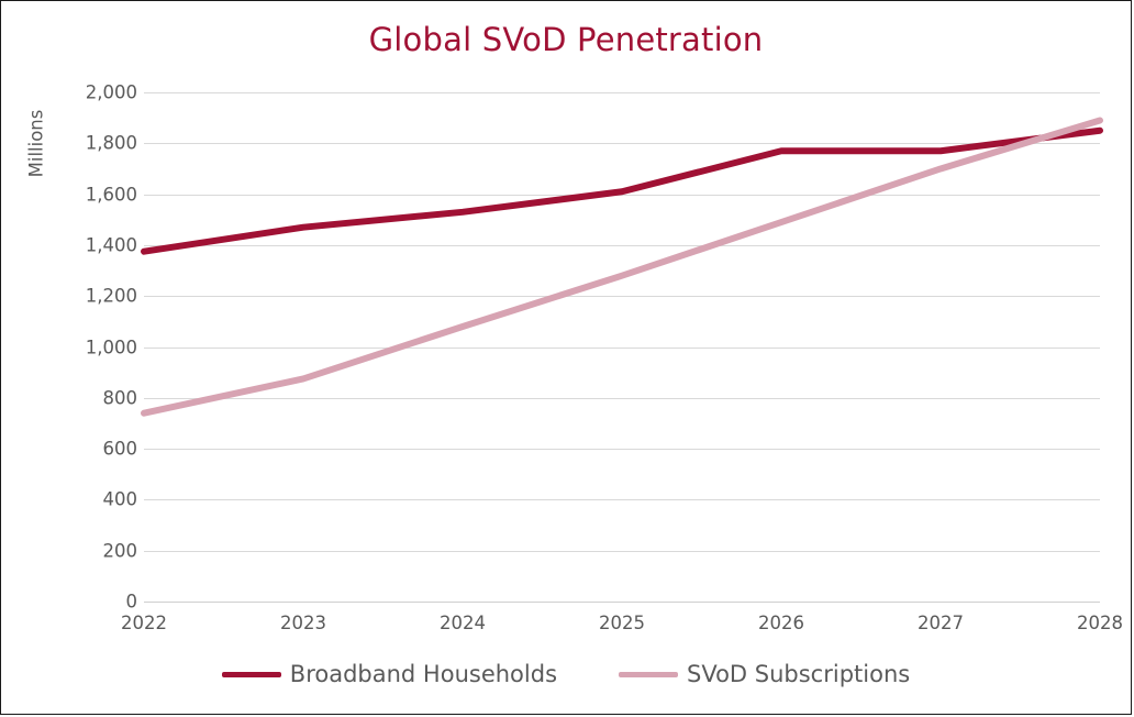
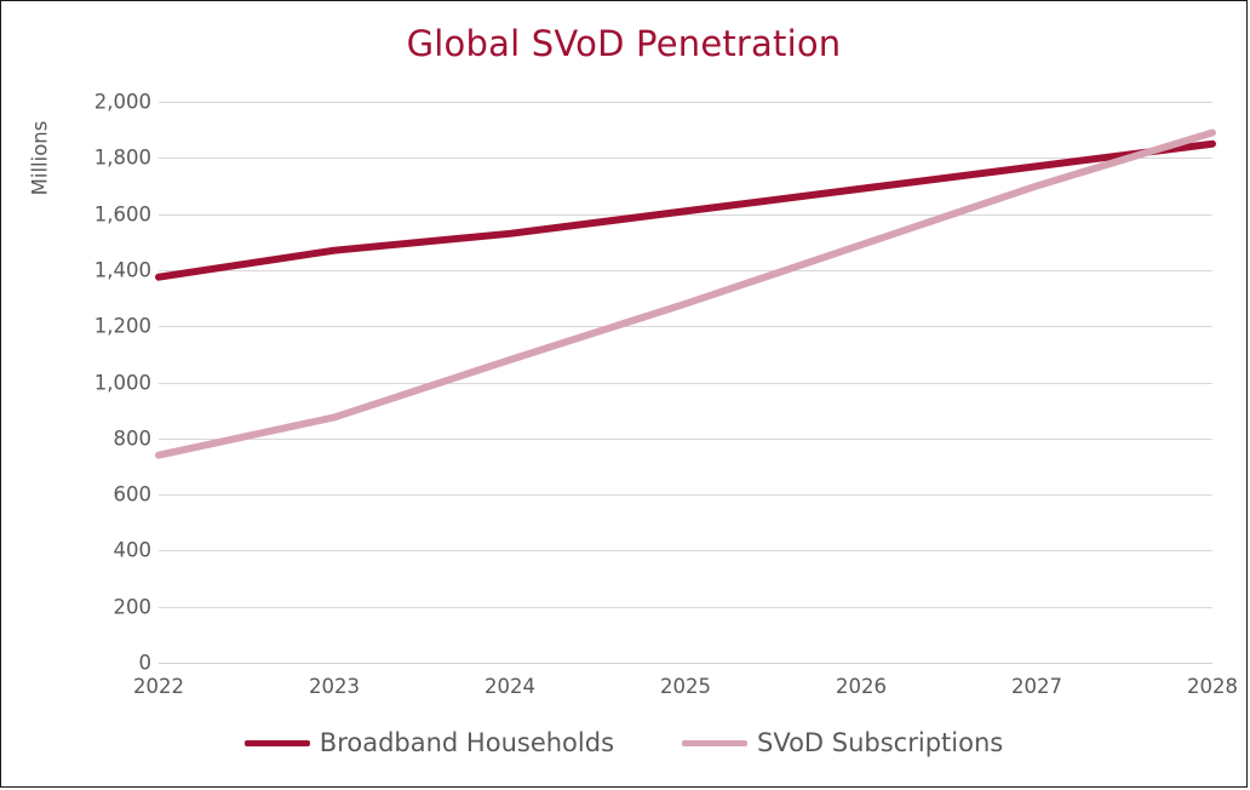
Broadband Households/2026: 1770 -> 1690
